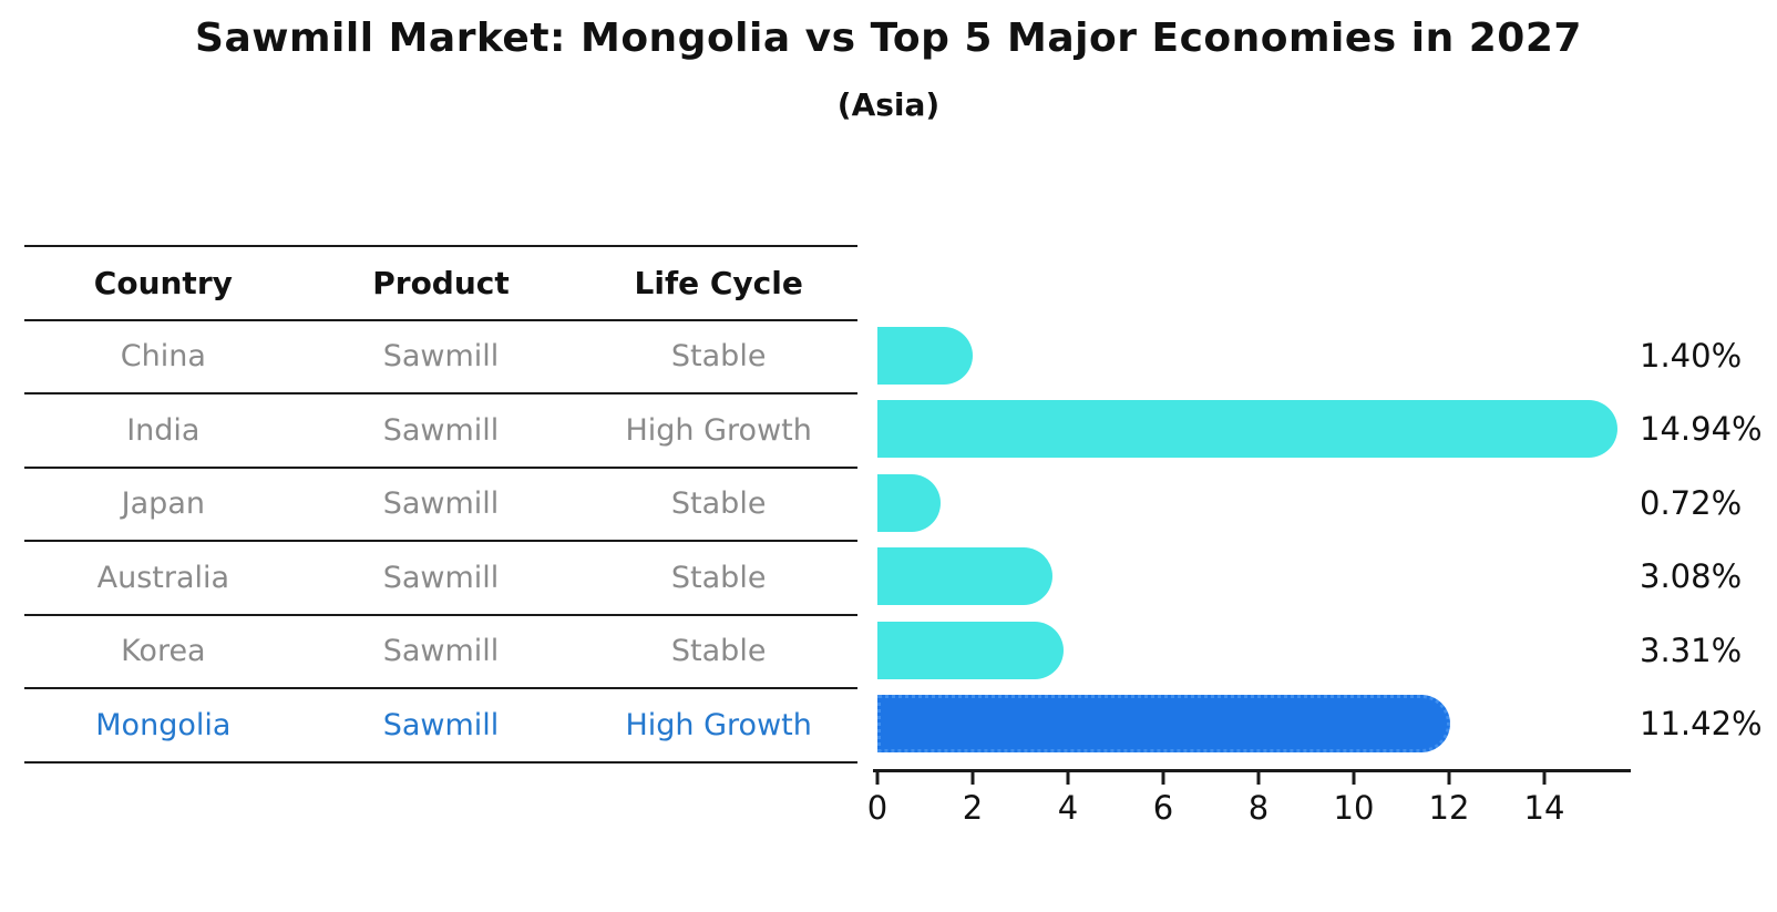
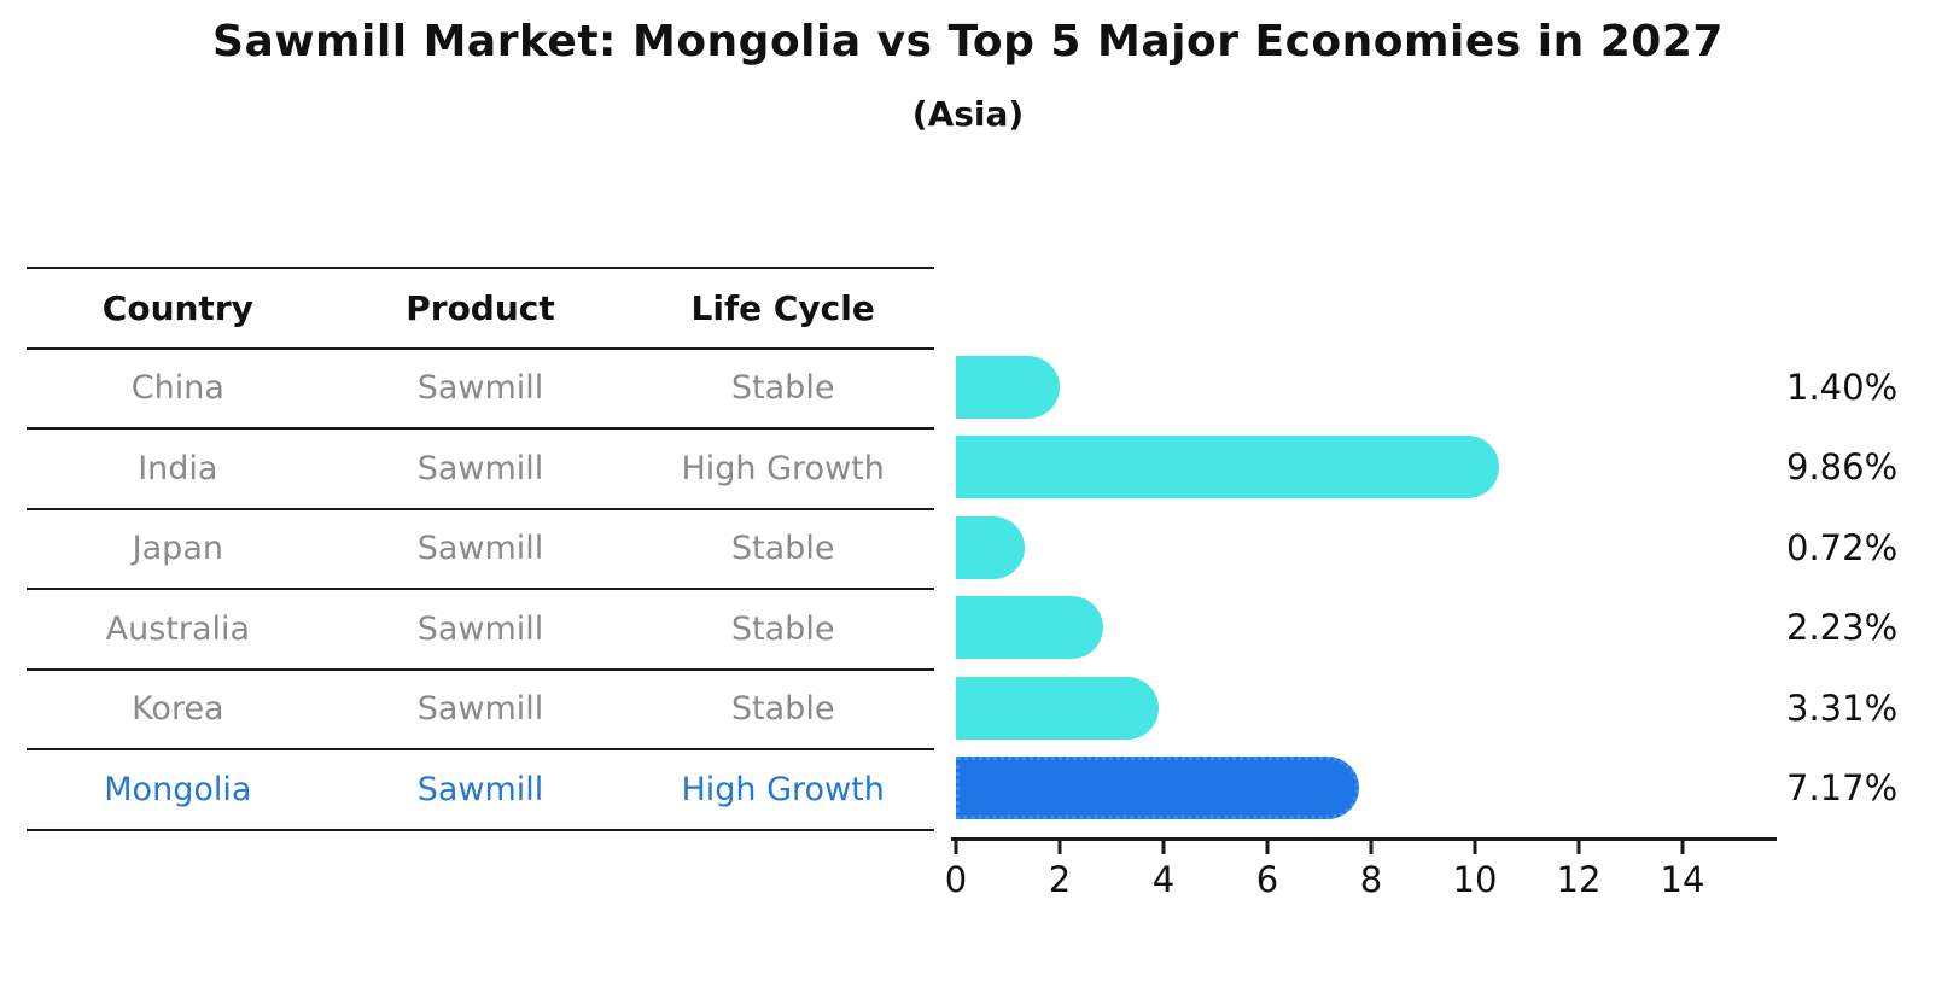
India: 14.94% -> 9.86%
Australia: 3.08% -> 2.23%
Mongolia: 11.42% -> 7.17%
